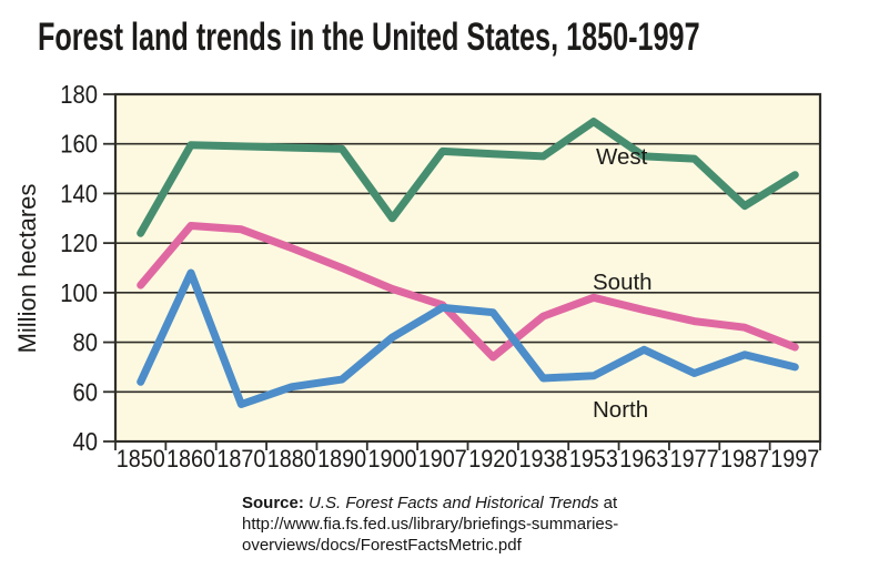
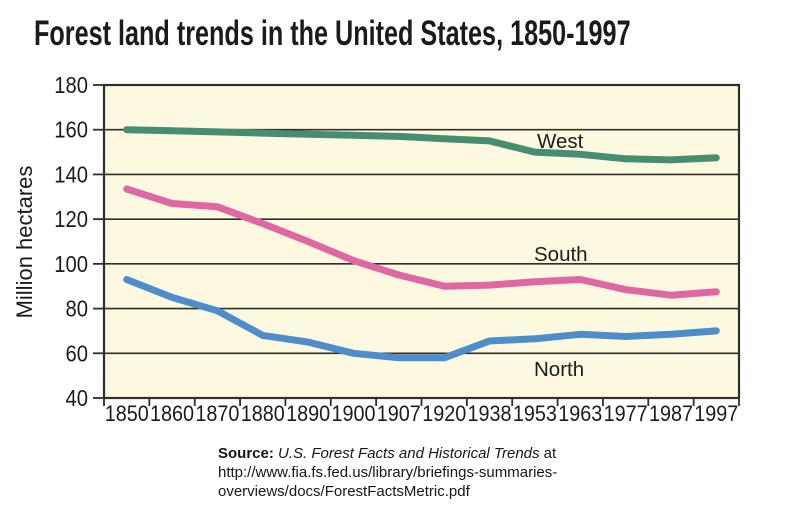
West/1850: 124 -> 160
South/1850: 103 -> 134
North/1850: 64 -> 93
North/1860: 108 -> 85
North/1870: 55 -> 79
North/1880: 62 -> 68
West/1900: 130 -> 158
North/1900: 82 -> 60
North/1907: 94 -> 58
South/1920: 74 -> 90
North/1920: 92 -> 58
West/1953: 169 -> 150
South/1953: 98 -> 92
West/1963: 155 -> 149
North/1963: 77 -> 68
West/1977: 154 -> 147
West/1987: 135 -> 146
North/1987: 75 -> 68
South/1997: 78 -> 88
